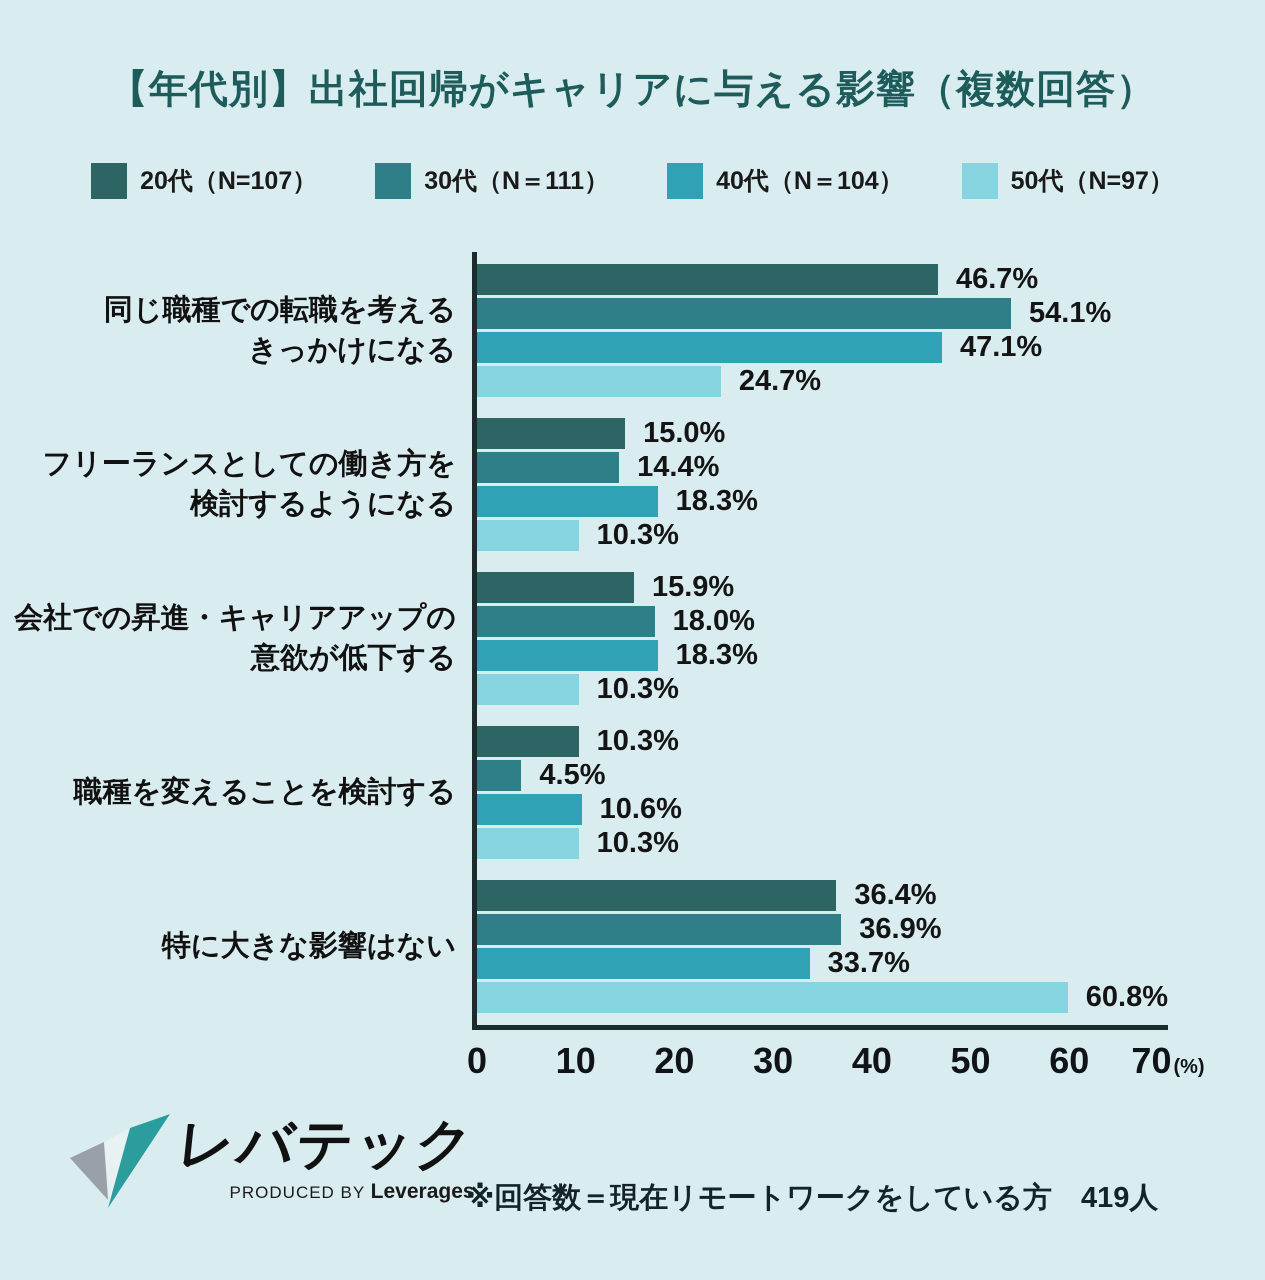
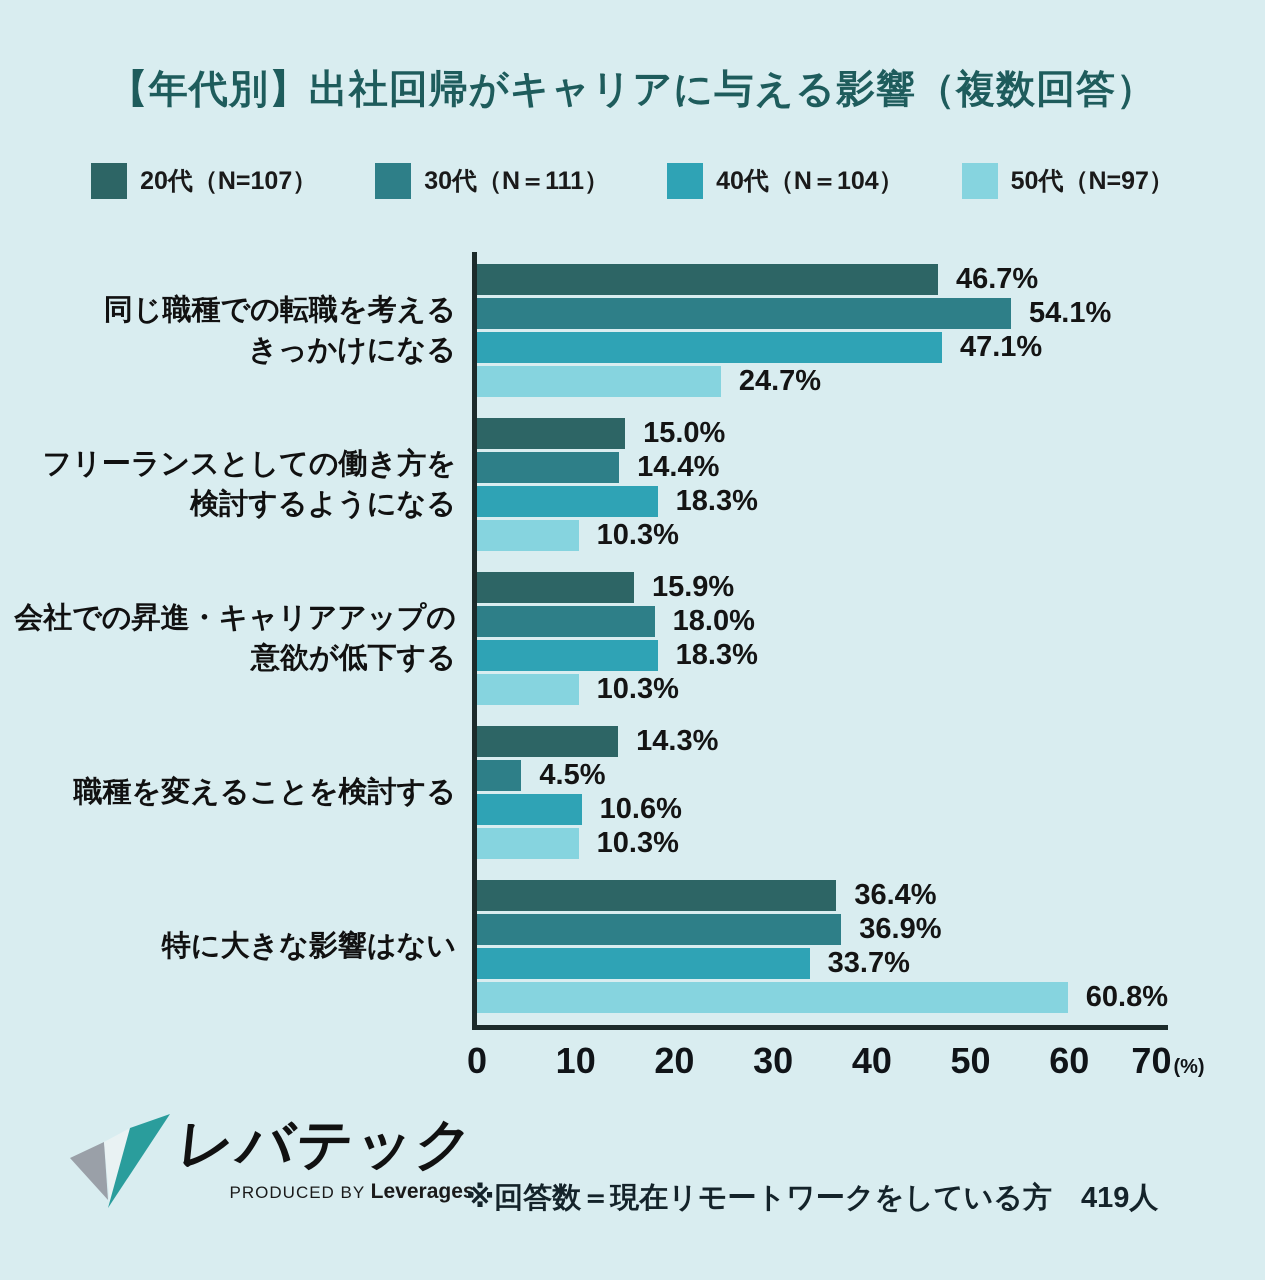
20代（N=107）/職種を変えることを検討する: 10.3% -> 14.3%
